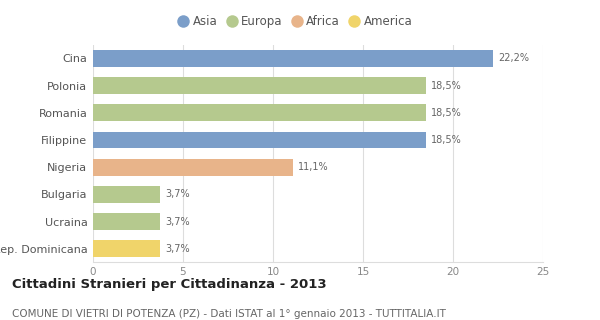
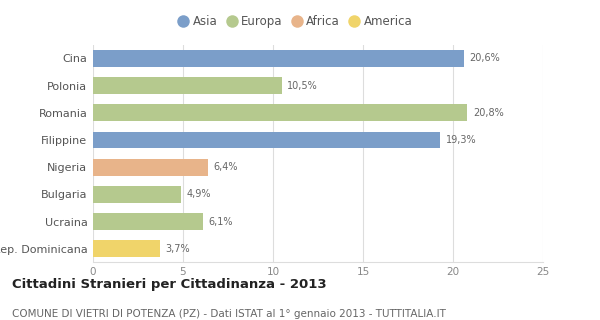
Cina: 22,2% -> 20,6%
Polonia: 18,5% -> 10,5%
Romania: 18,5% -> 20,8%
Filippine: 18,5% -> 19,3%
Nigeria: 11,1% -> 6,4%
Bulgaria: 3,7% -> 4,9%
Ucraina: 3,7% -> 6,1%
